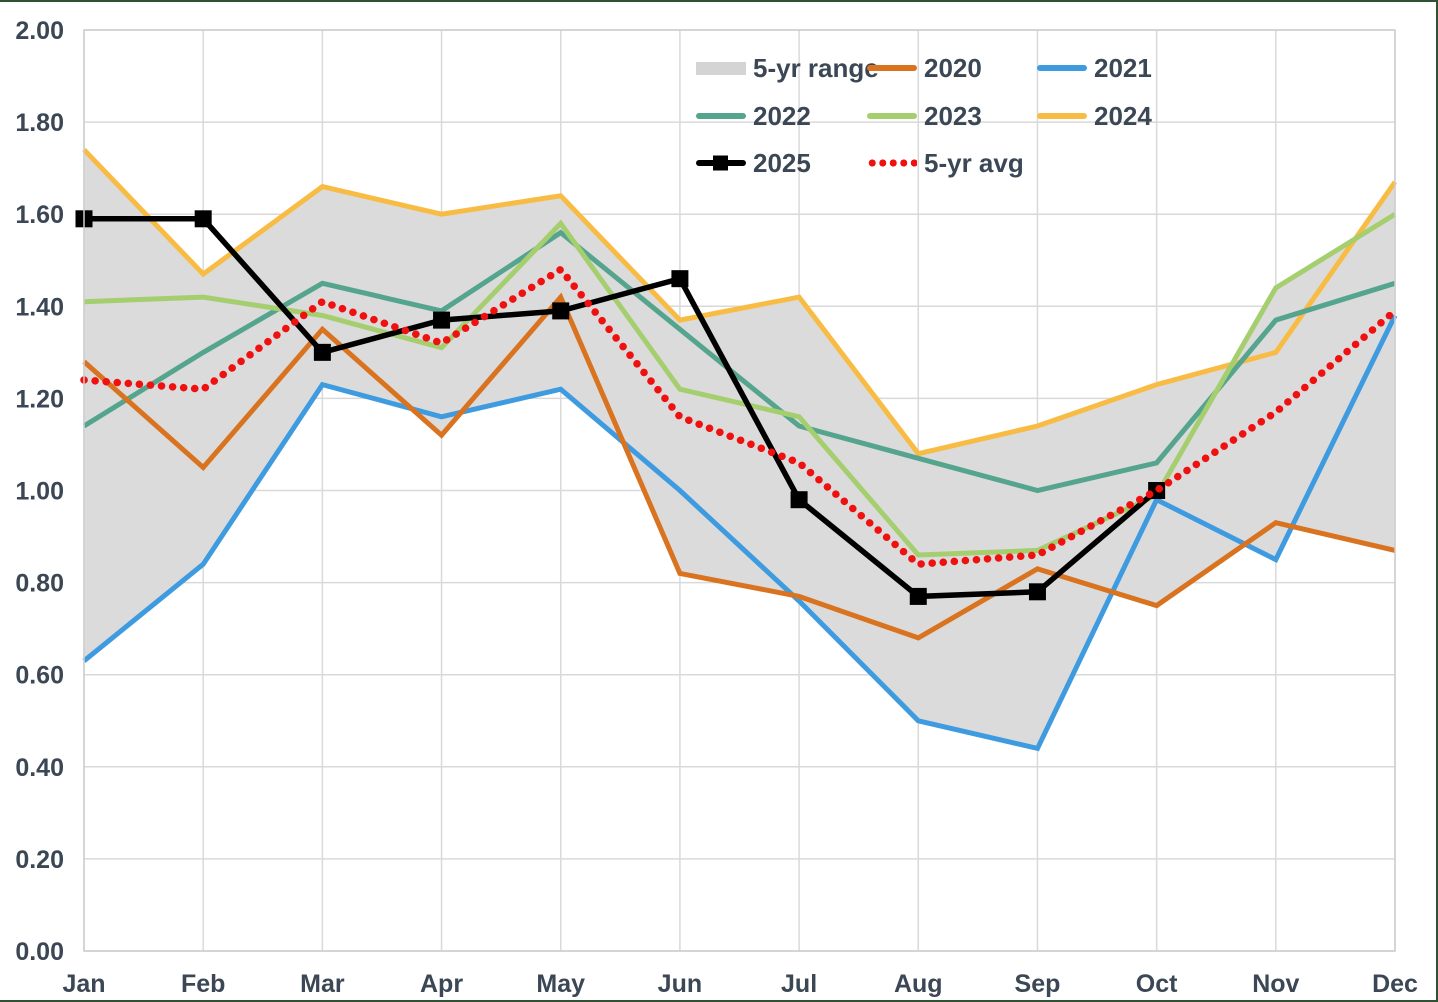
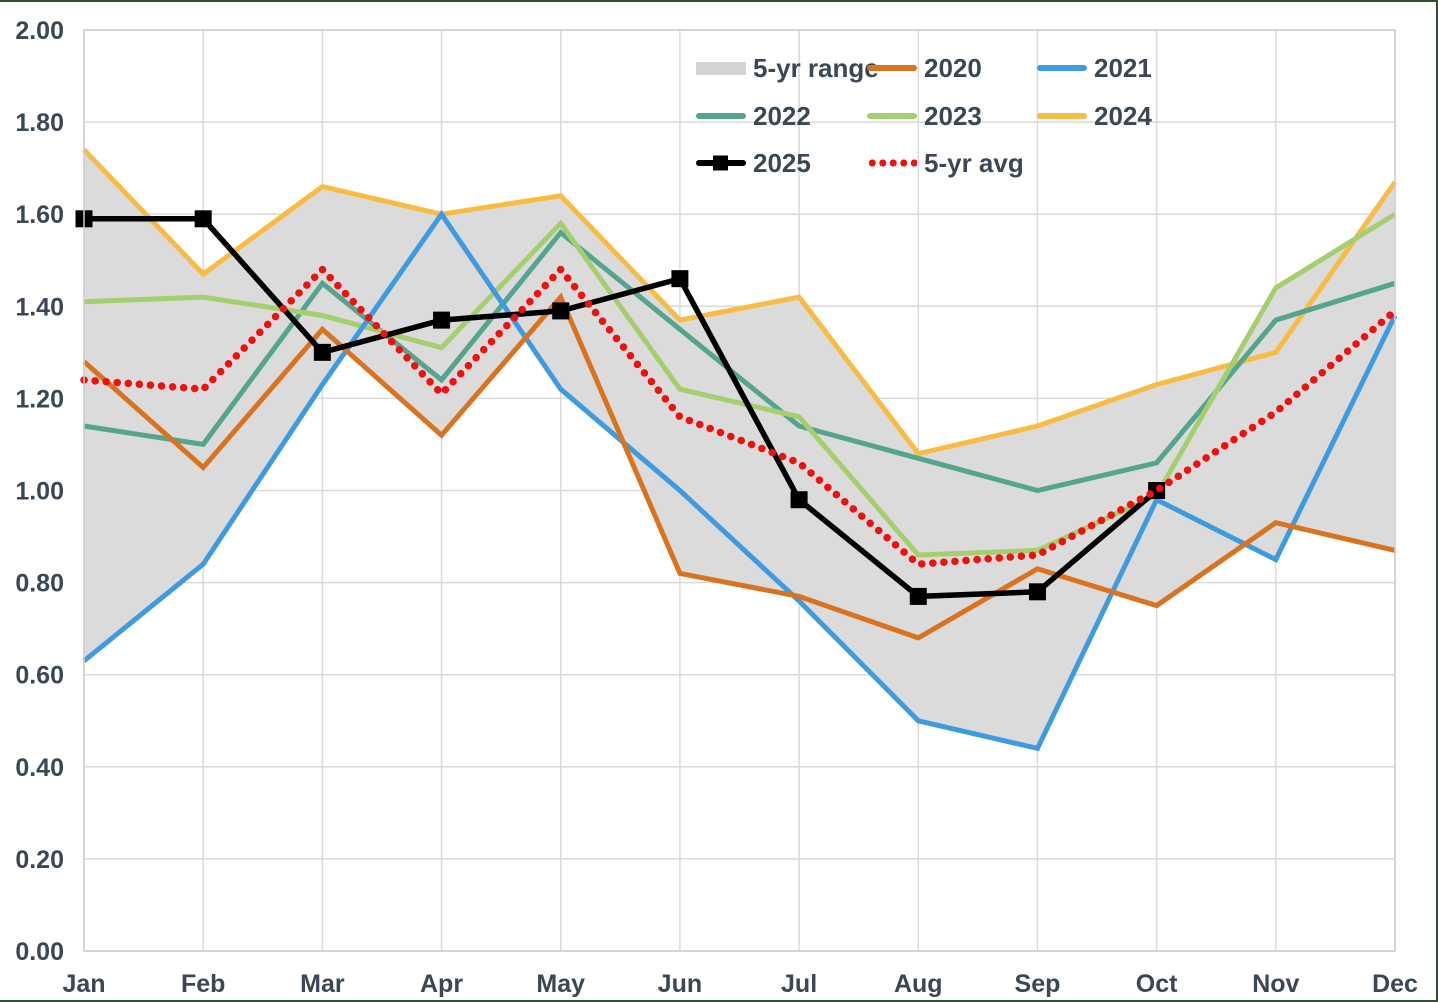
2022/Feb: 1.30 -> 1.10
5-yr avg/Mar: 1.41 -> 1.48
2021/Apr: 1.16 -> 1.60
2022/Apr: 1.39 -> 1.24
5-yr avg/Apr: 1.32 -> 1.21
